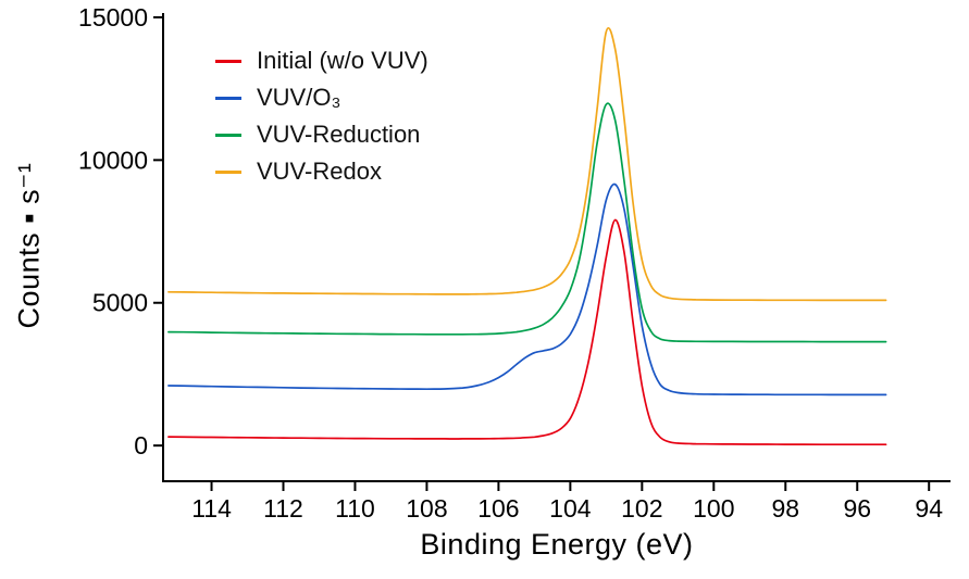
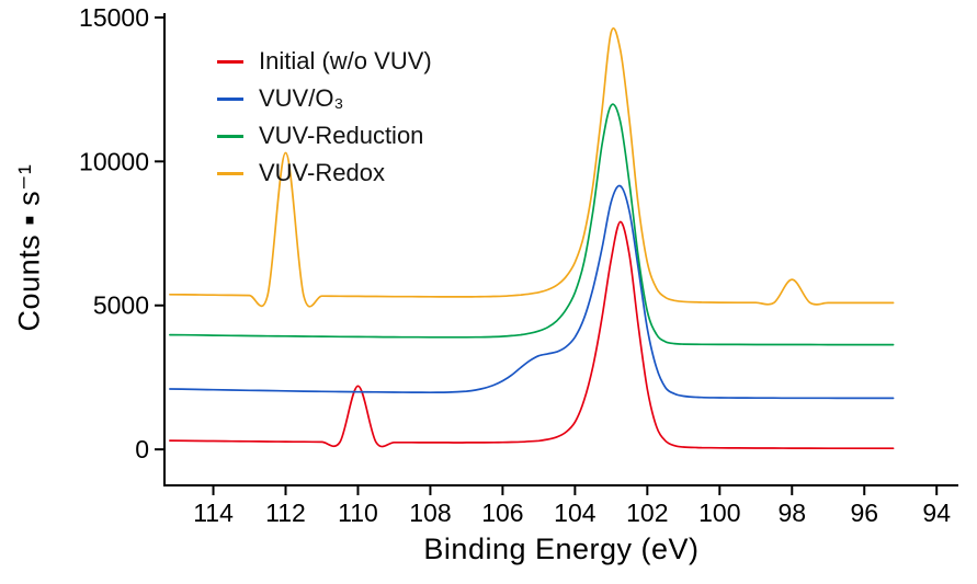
VUV-Redox/112: 5300 -> 10300
Initial (w/o VUV)/110: 200 -> 2200
VUV-Redox/98: 5100 -> 5900
